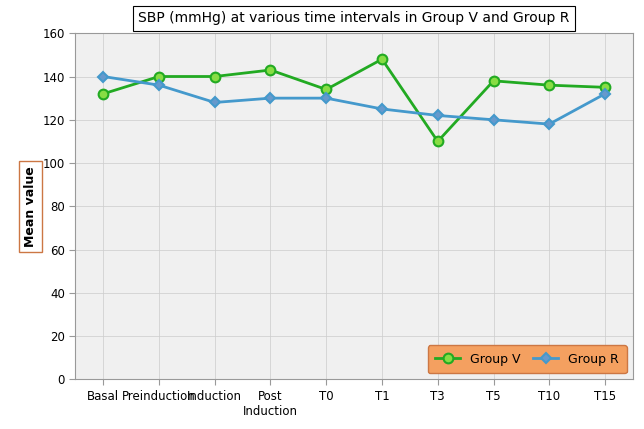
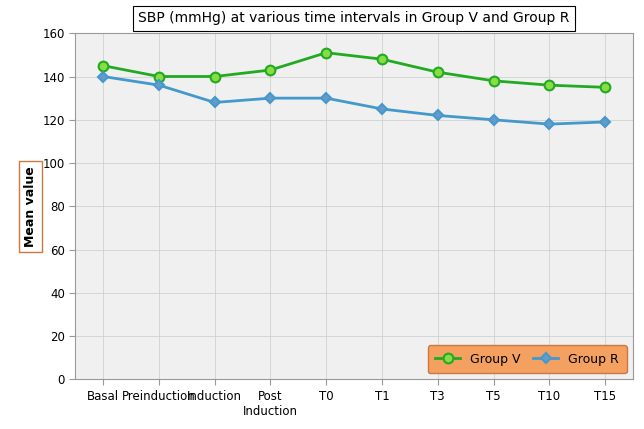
Group V/Basal: 132 -> 145
Group V/T0: 134 -> 151
Group V/T3: 110 -> 142
Group R/T15: 132 -> 119
